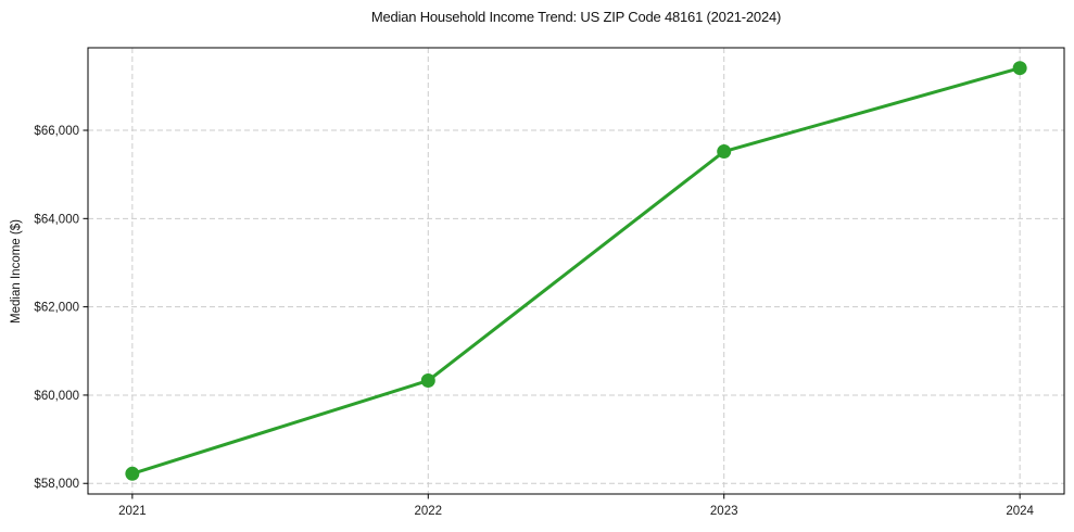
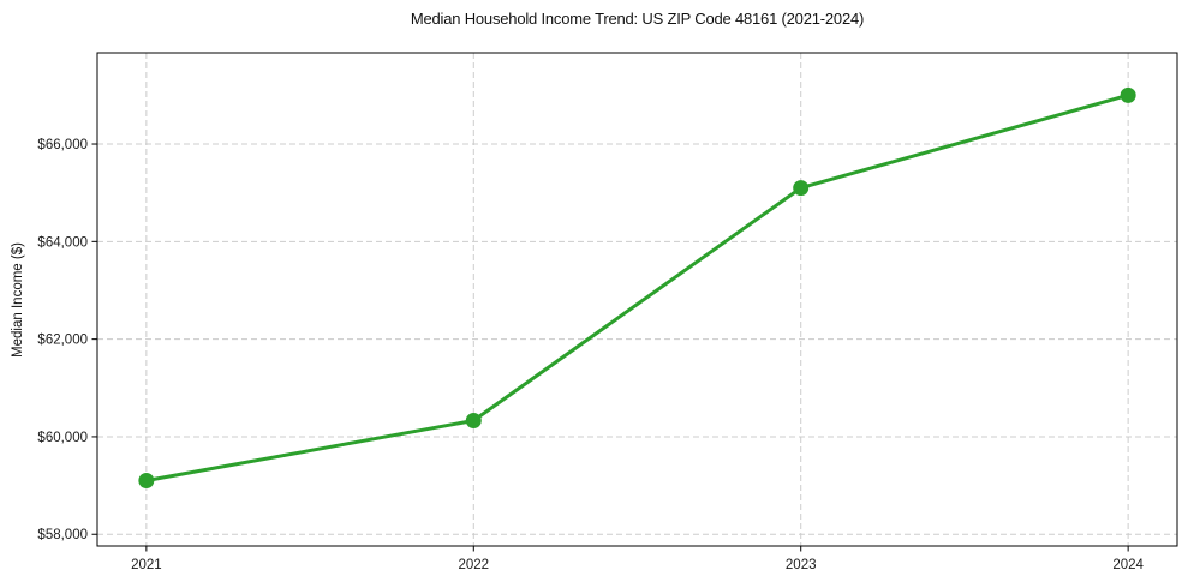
2021: $58200 -> $59100
2023: $65500 -> $65100
2024: $67400 -> $67000
